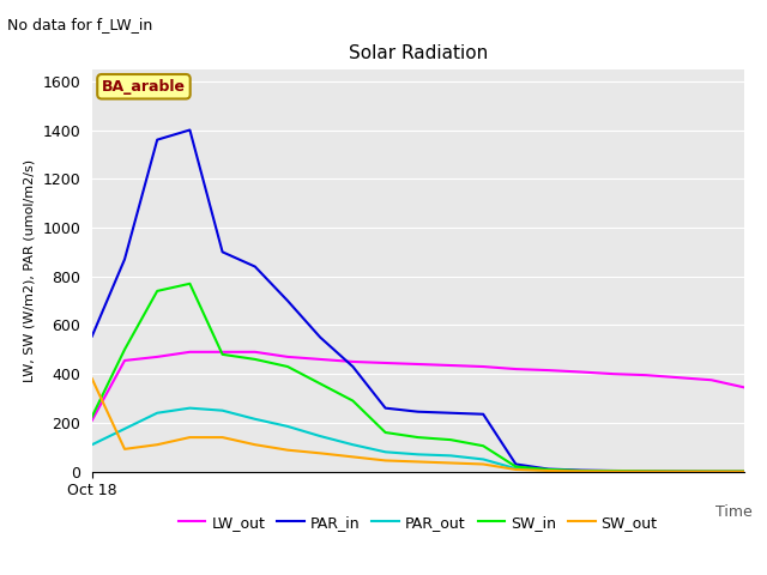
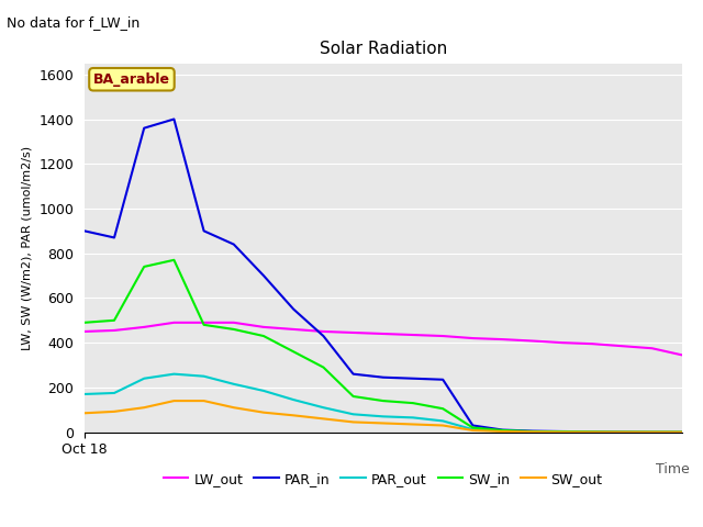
LW_out/Oct 18: 210 -> 450
PAR_in/Oct 18: 555 -> 900
PAR_out/Oct 18: 110 -> 170
SW_in/Oct 18: 225 -> 490
SW_out/Oct 18: 380 -> 85
